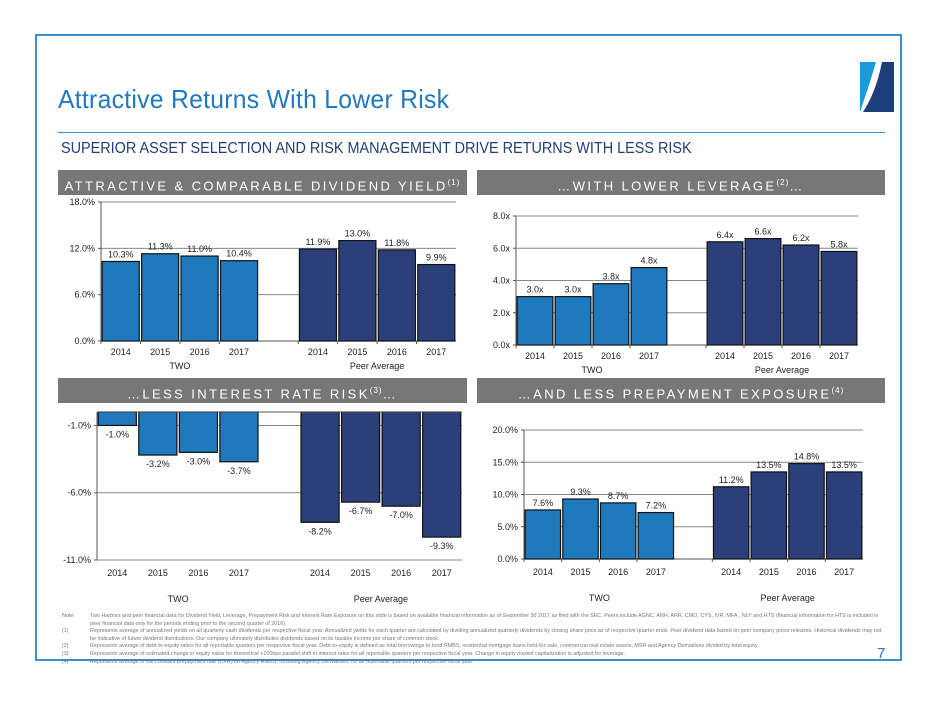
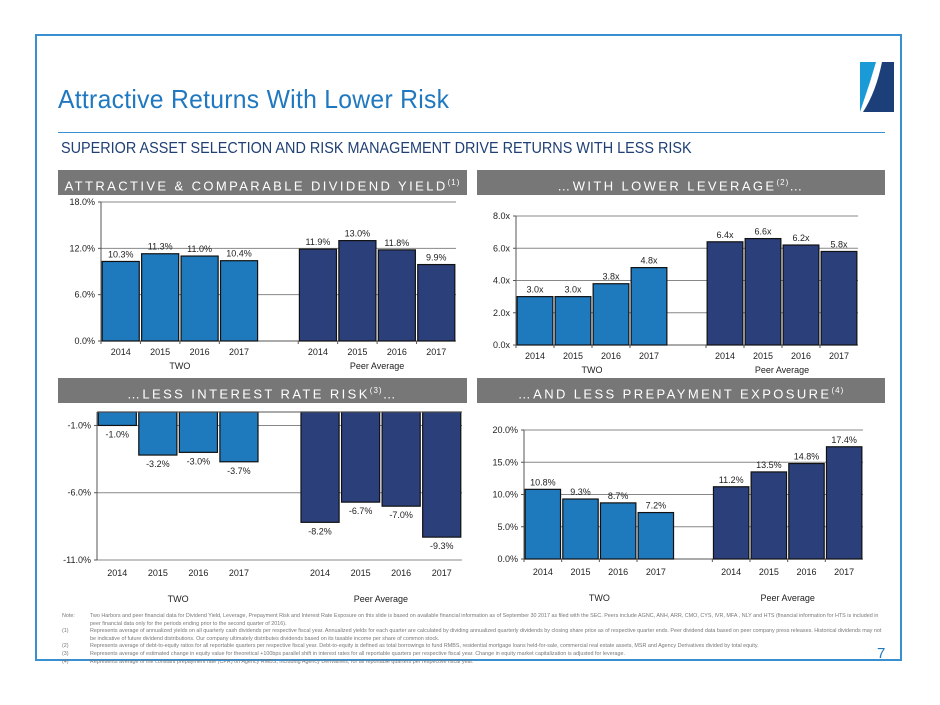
…AND LESS PREPAYMENT EXPOSURE(4)/TWO/2014: 7.6% -> 10.8%
…AND LESS PREPAYMENT EXPOSURE(4)/Peer Average/2017: 13.5% -> 17.4%
